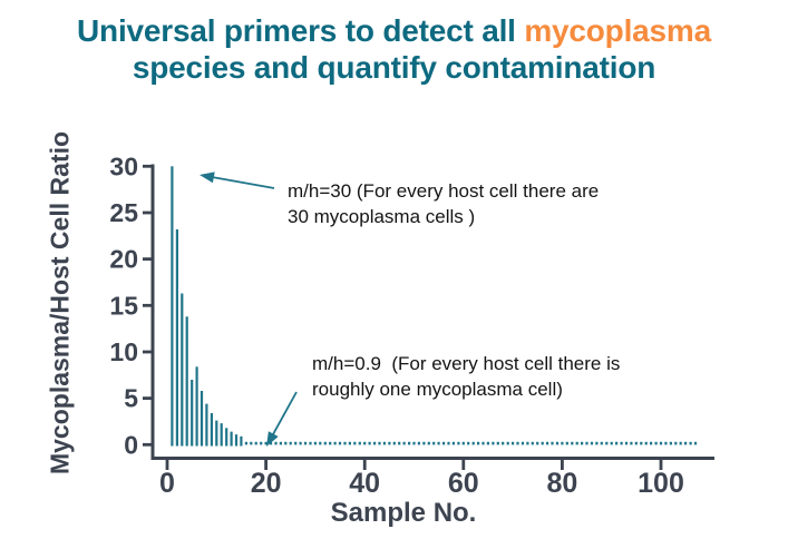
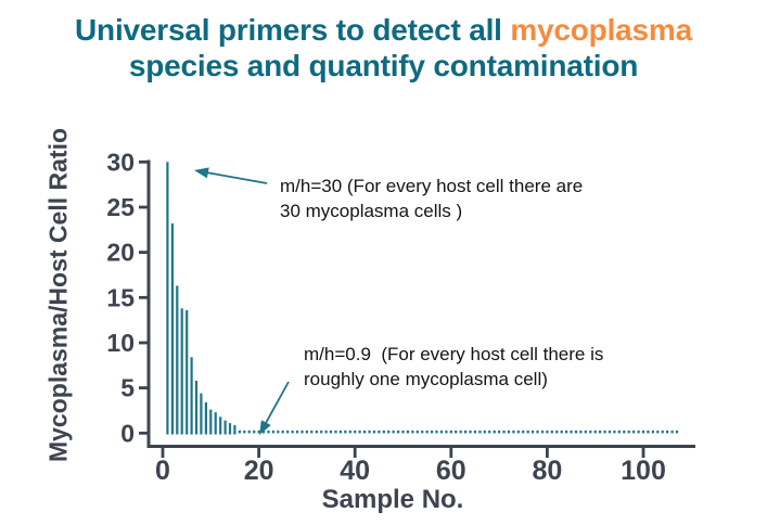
5: 7 -> 14
